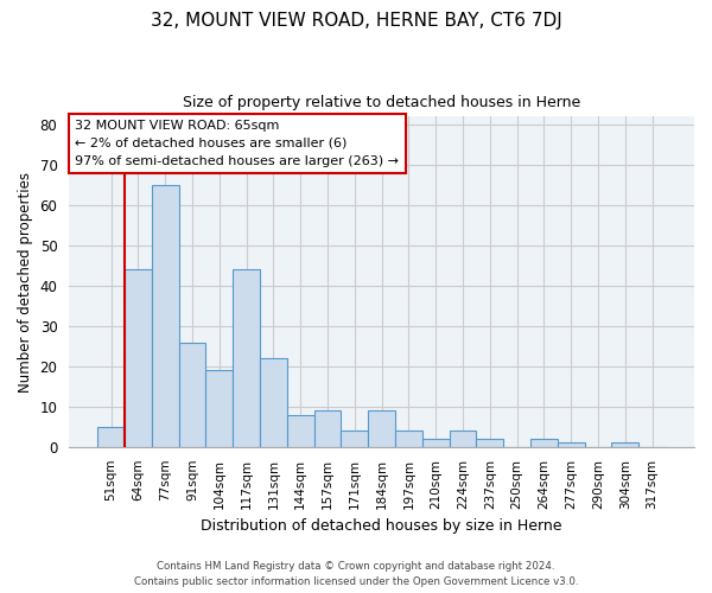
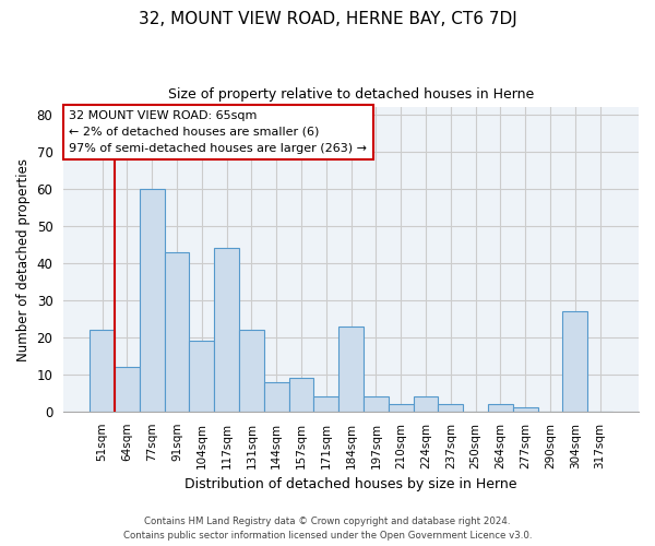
51sqm: 5 -> 22
64sqm: 44 -> 12
77sqm: 65 -> 60
91sqm: 26 -> 43
184sqm: 9 -> 23
304sqm: 1 -> 27
